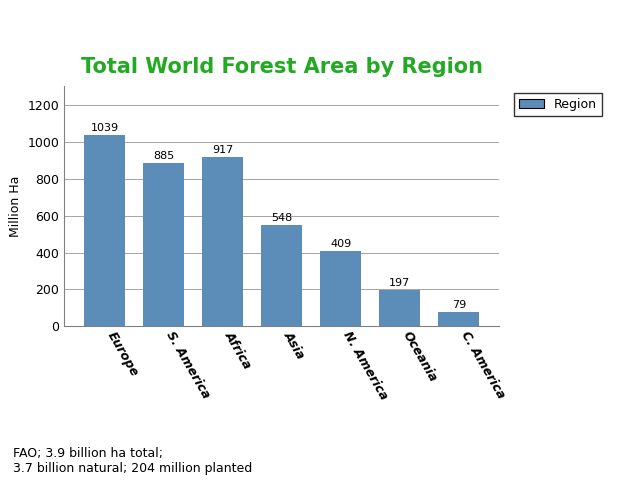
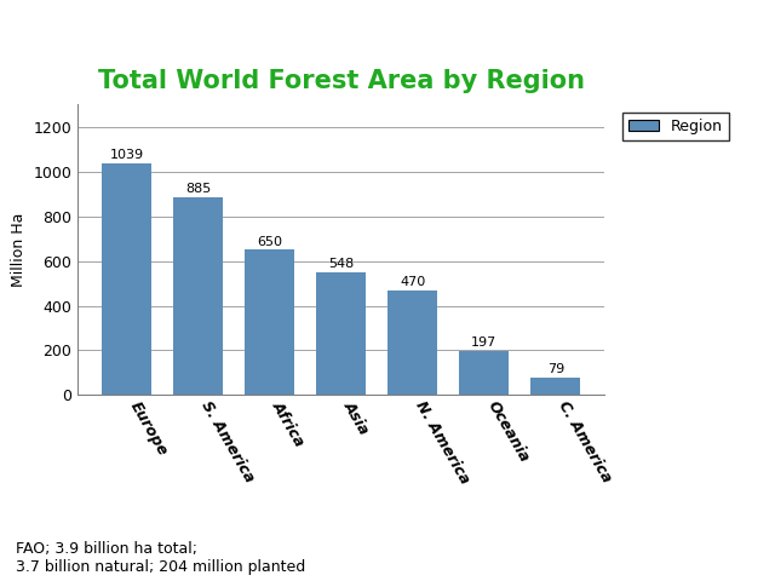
Africa: 917 -> 650
N. America: 409 -> 470
